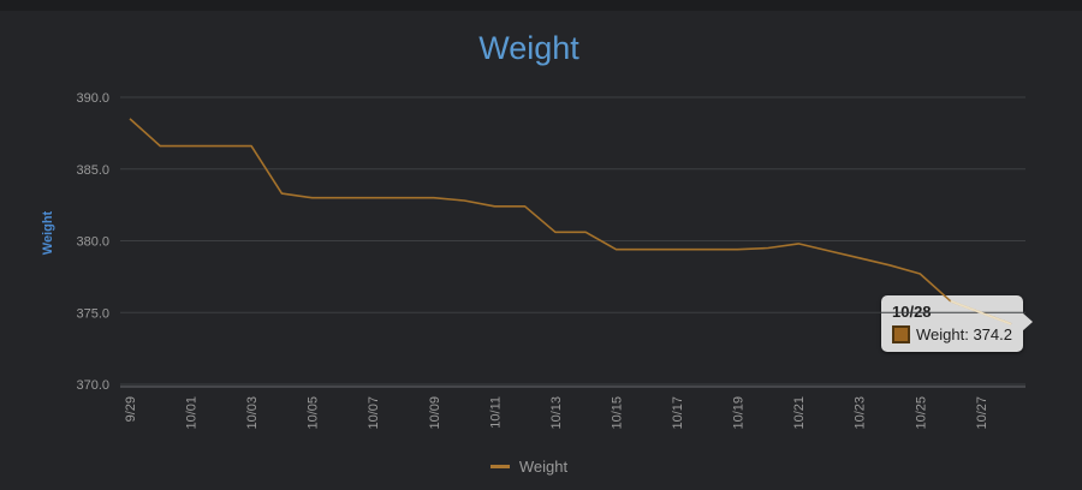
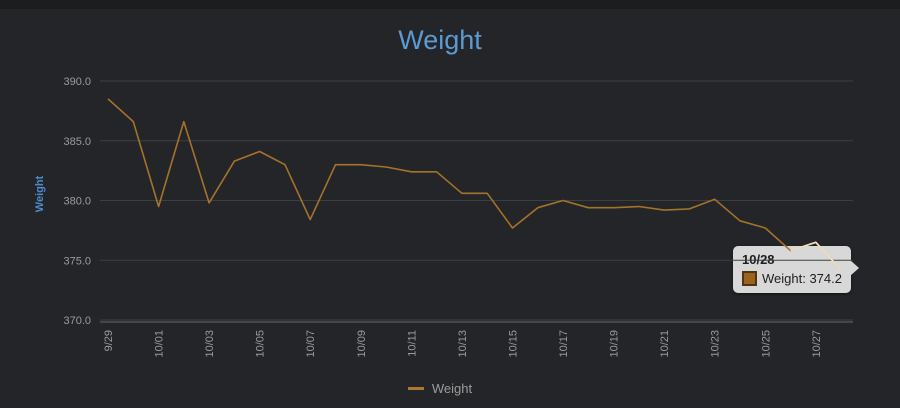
10/01: 386.6 -> 379.5
10/03: 386.6 -> 379.8
10/05: 383.0 -> 384.1
10/07: 383.0 -> 378.4
10/15: 379.4 -> 377.7
10/17: 379.4 -> 380.0
10/21: 379.8 -> 379.2
10/23: 378.8 -> 380.1
10/27: 375.0 -> 376.5
